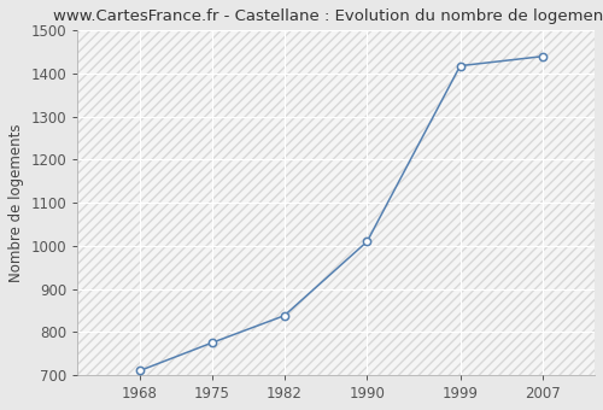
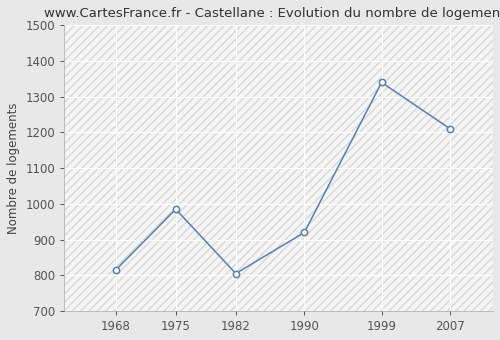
1968: 710 -> 815
1975: 775 -> 985
1982: 838 -> 805
1990: 1010 -> 920
1999: 1418 -> 1340
2007: 1440 -> 1210
